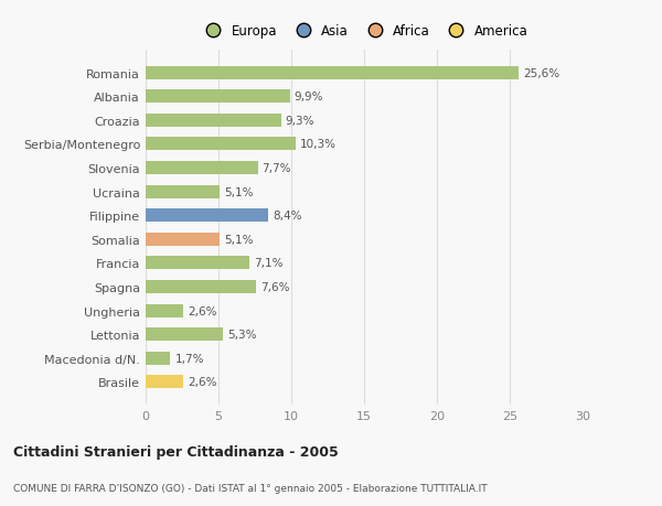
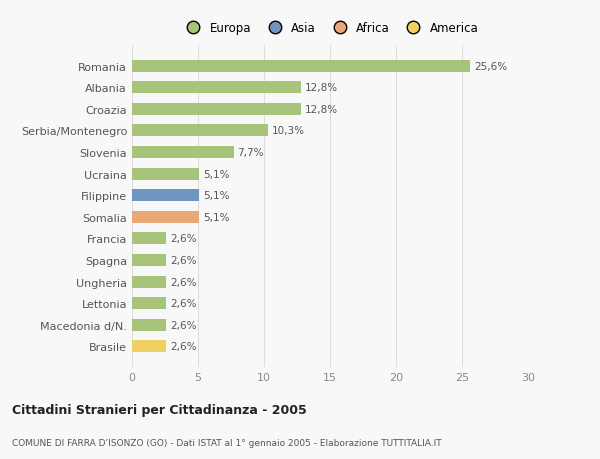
Albania: 9,9% -> 12,8%
Croazia: 9,3% -> 12,8%
Filippine: 8,4% -> 5,1%
Francia: 7,1% -> 2,6%
Spagna: 7,6% -> 2,6%
Lettonia: 5,3% -> 2,6%
Macedonia d/N.: 1,7% -> 2,6%
